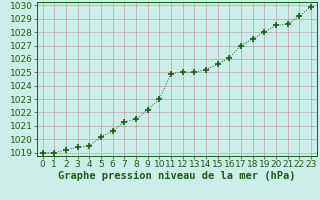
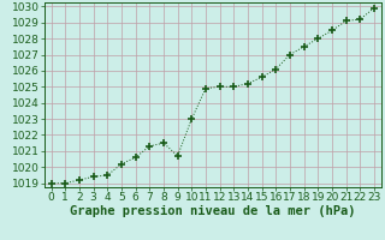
9: 1022.2 -> 1020.7
21: 1028.6 -> 1029.1
